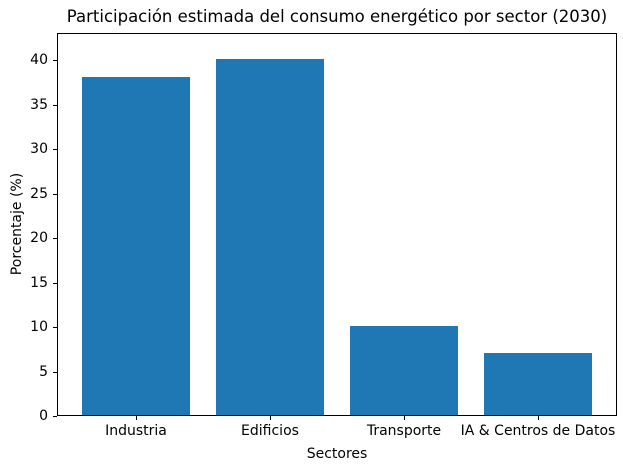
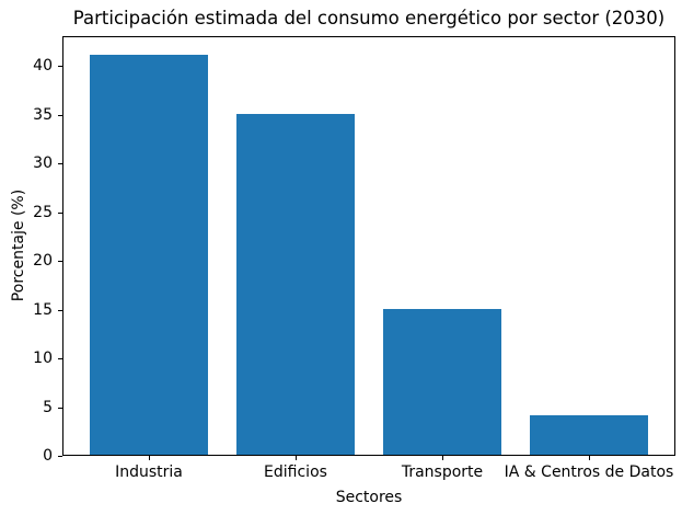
Industria: 38 -> 41
Edificios: 40 -> 35
Transporte: 10 -> 15
IA & Centros de Datos: 7 -> 4
